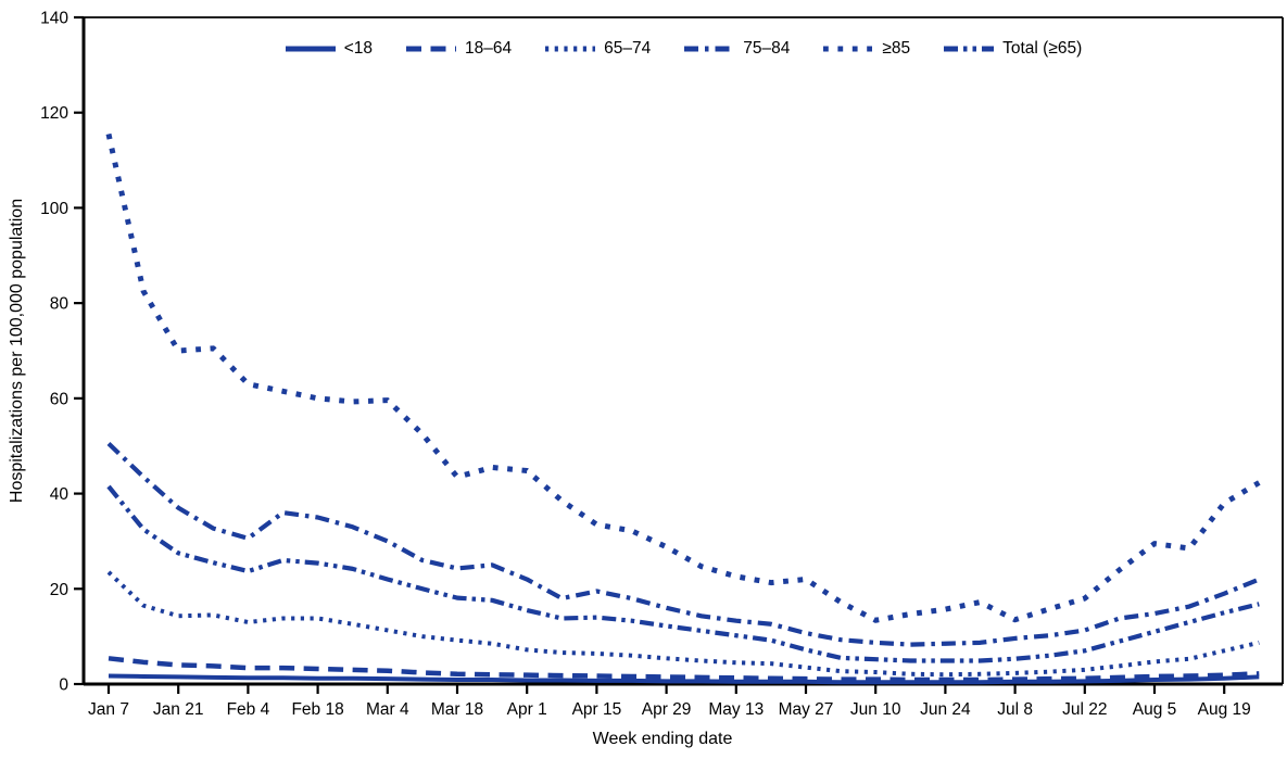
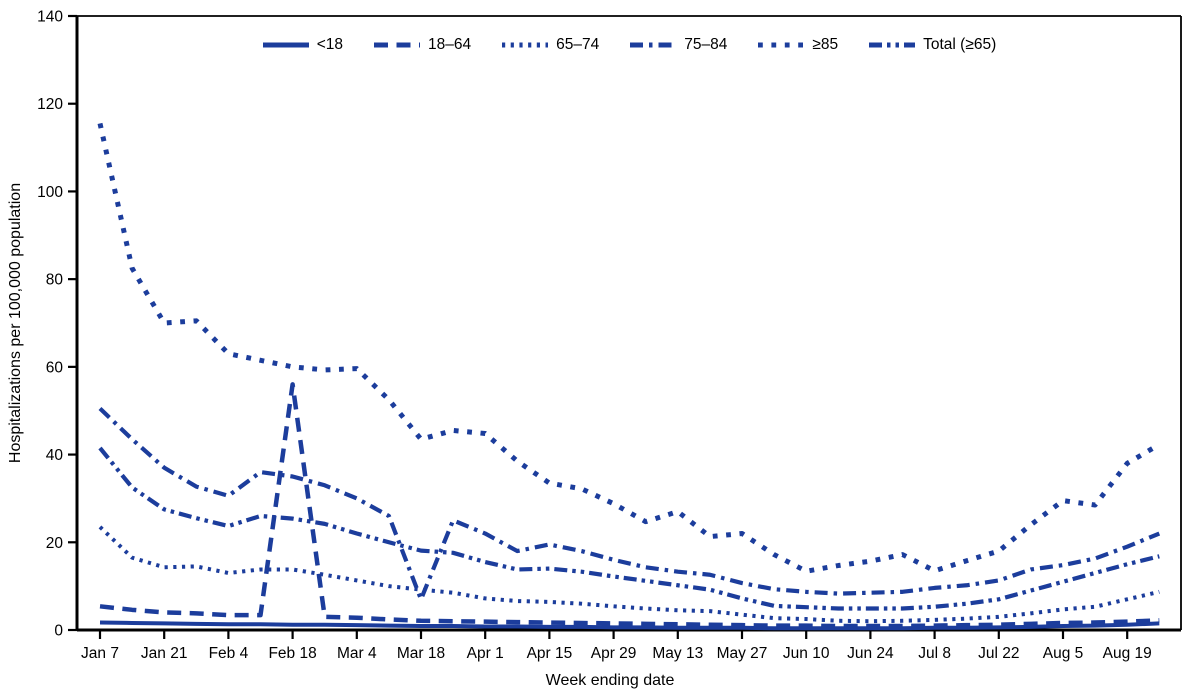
18–64/Feb 18: 3 -> 56
75–84/Mar 18: 24 -> 7
≥85/May 13: 23 -> 27
